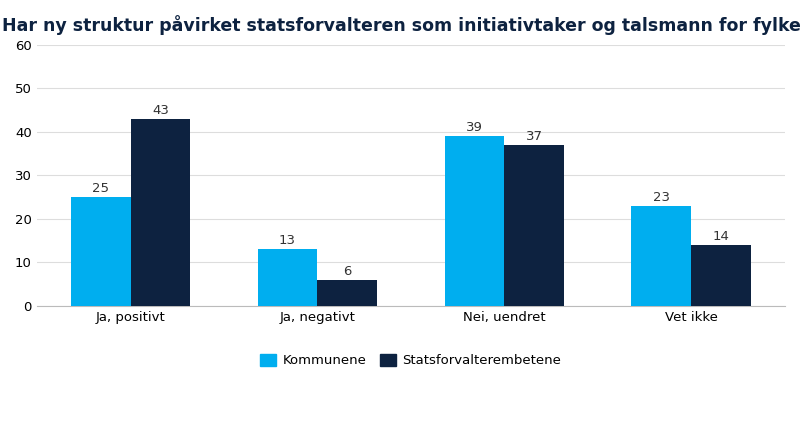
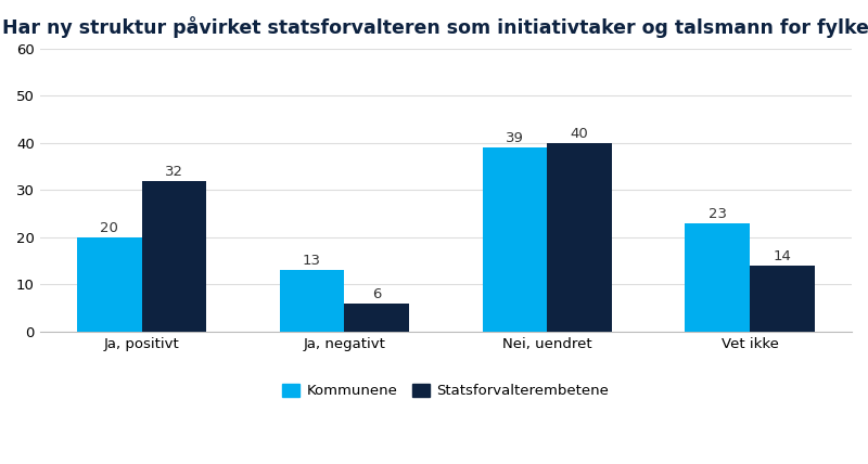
Kommunene/Ja, positivt: 25 -> 20
Statsforvalterembetene/Ja, positivt: 43 -> 32
Statsforvalterembetene/Nei, uendret: 37 -> 40
